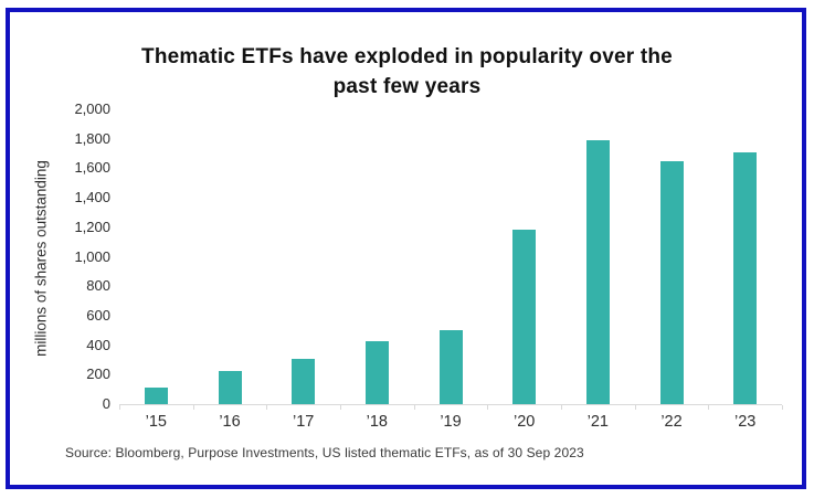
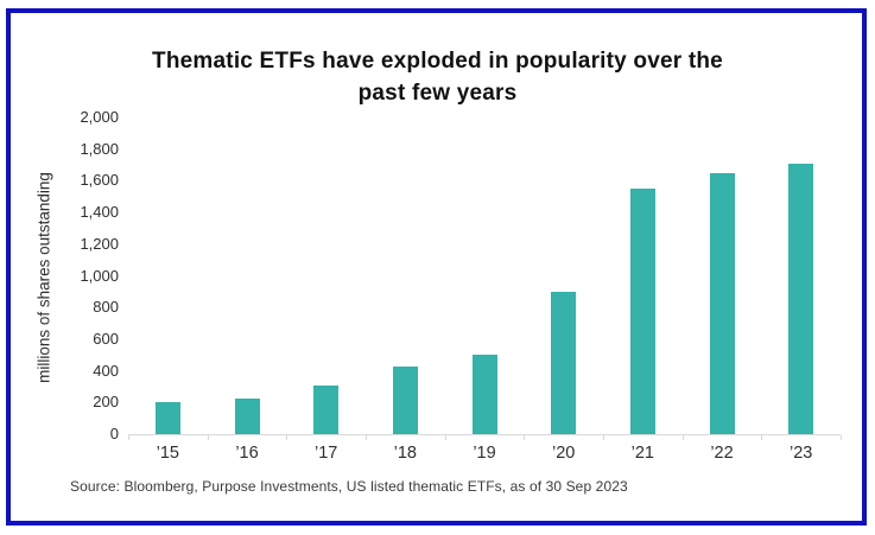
’15: 110 -> 200
’20: 1180 -> 900
’21: 1790 -> 1550
